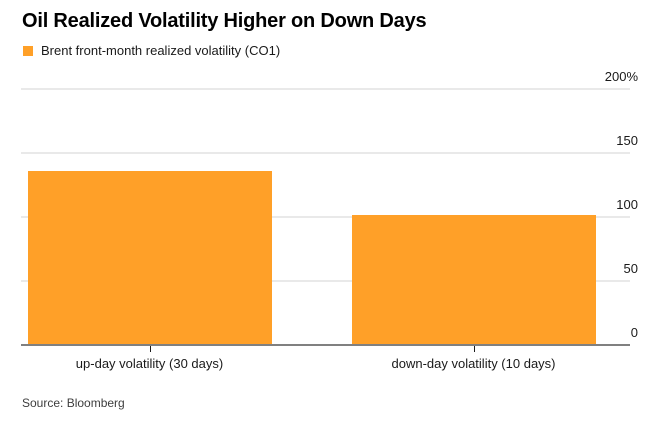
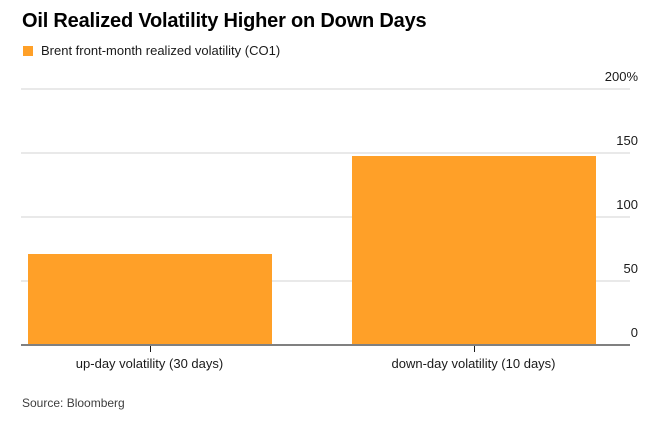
up-day volatility (30 days): 135% -> 70%
down-day volatility (10 days): 101% -> 147%
